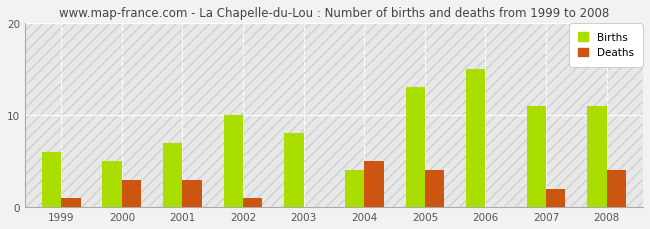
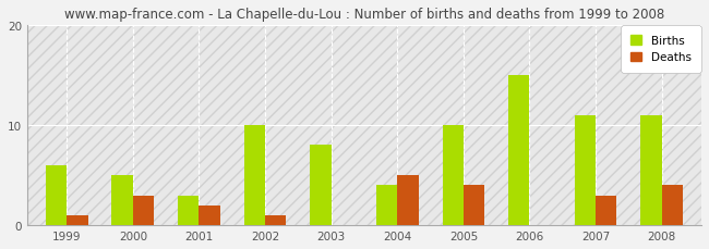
Births/2001: 7 -> 3
Deaths/2001: 3 -> 2
Births/2005: 13 -> 10
Deaths/2007: 2 -> 3
